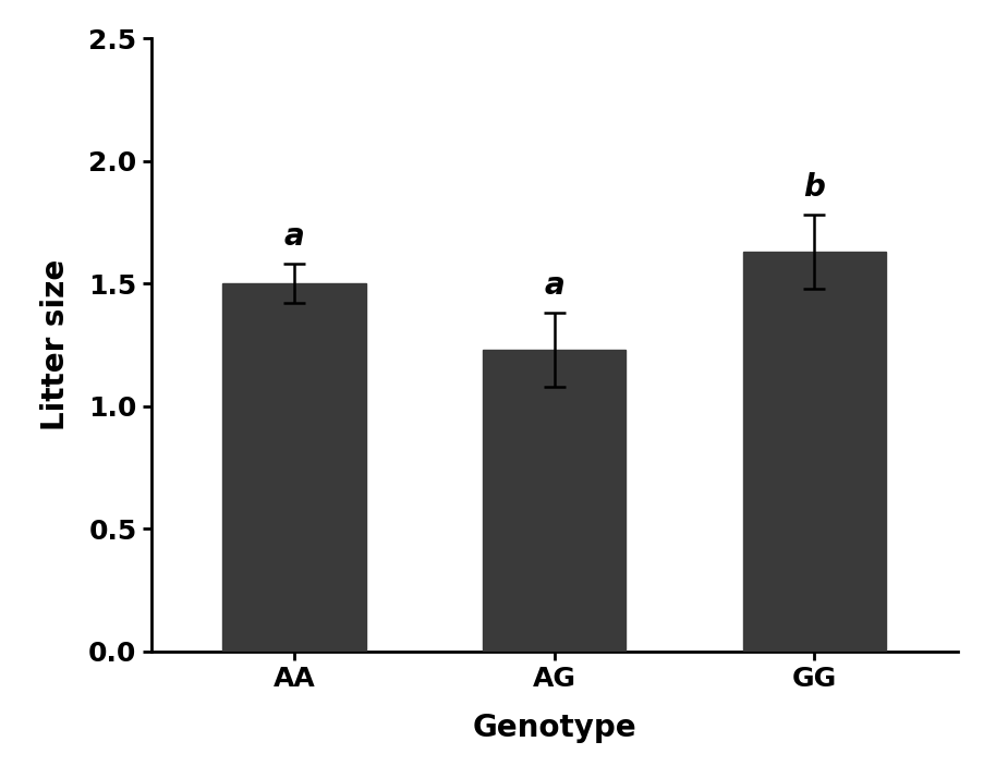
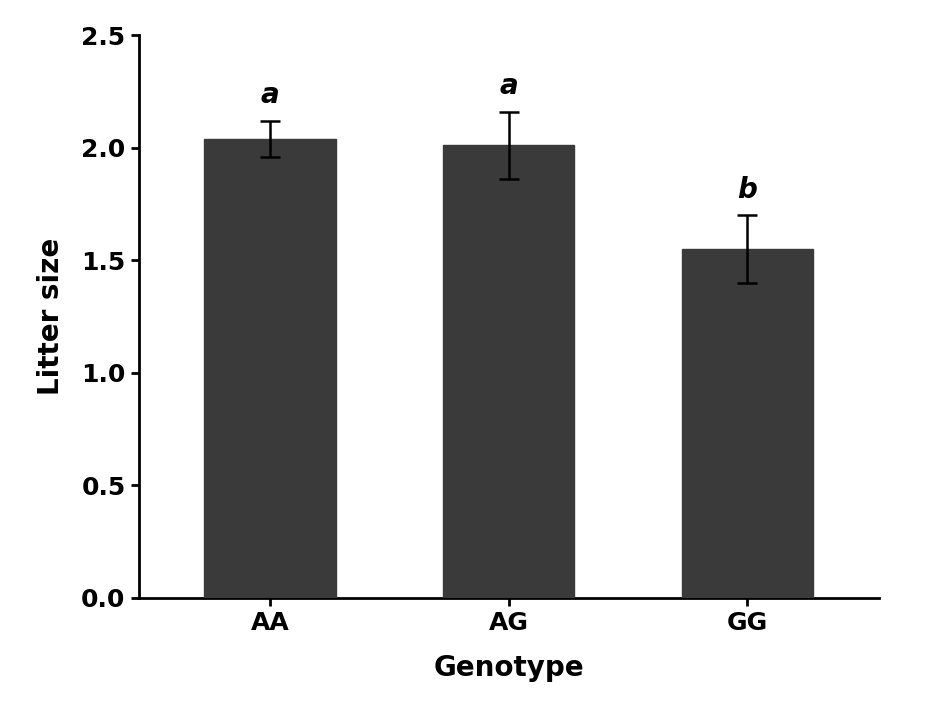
AA: 1.50 -> 2.04
AG: 1.23 -> 2.01
GG: 1.63 -> 1.55
